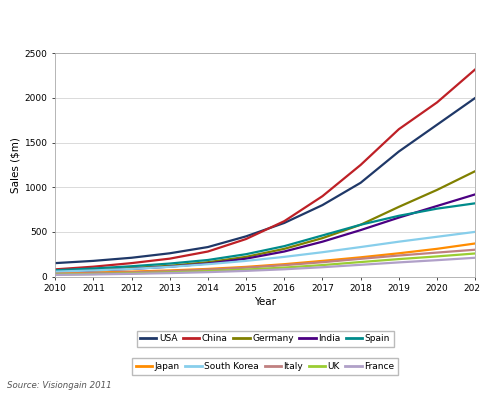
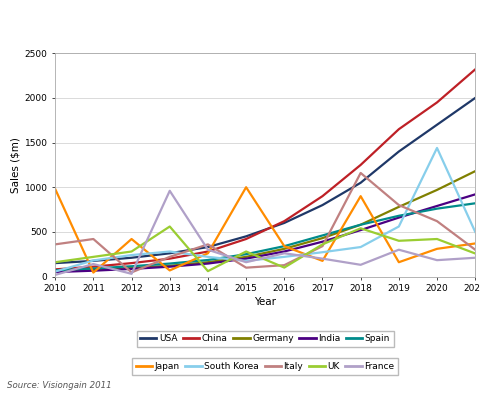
Japan/2010: 40 -> 980
Italy/2010: 30 -> 360
UK/2010: 20 -> 160
South Korea/2011: 70 -> 180
Italy/2011: 40 -> 420
UK/2011: 30 -> 220
France/2011: 20 -> 140
Japan/2012: 60 -> 420
South Korea/2012: 80 -> 240
UK/2012: 40 -> 280
South Korea/2013: 110 -> 280
Italy/2013: 60 -> 220
UK/2013: 50 -> 560
France/2013: 40 -> 960
Japan/2014: 80 -> 260
South Korea/2014: 140 -> 220
Italy/2014: 80 -> 360
France/2014: 50 -> 300
Japan/2015: 110 -> 1000
UK/2015: 80 -> 280
France/2015: 60 -> 160
Japan/2016: 140 -> 340
France/2016: 80 -> 260
Italy/2017: 160 -> 340
UK/2017: 130 -> 360
France/2017: 100 -> 200
Japan/2018: 220 -> 900
Italy/2018: 200 -> 1160
UK/2018: 160 -> 540
Japan/2019: 260 -> 160
South Korea/2019: 390 -> 560
Italy/2019: 240 -> 800
UK/2019: 200 -> 400
France/2019: 160 -> 300
South Korea/2020: 440 -> 1440
Italy/2020: 270 -> 620
UK/2020: 220 -> 420
